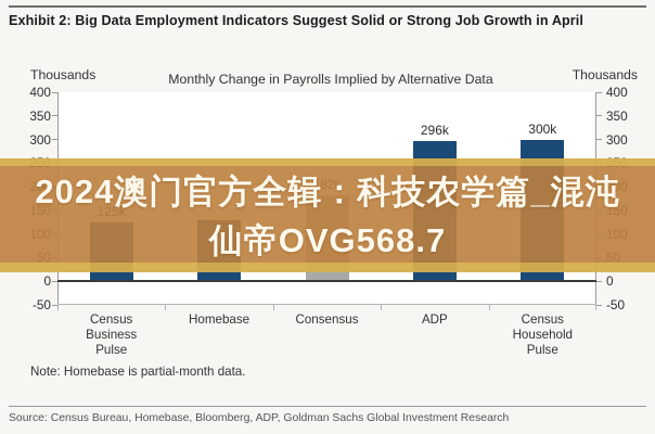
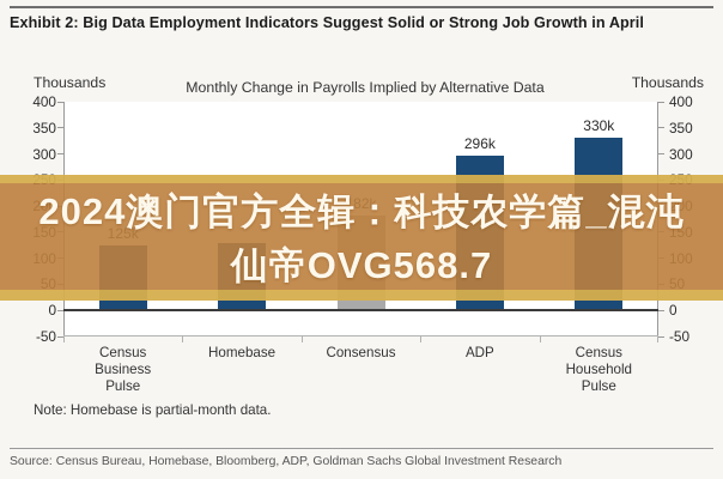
Census Household Pulse: 300k -> 330k
